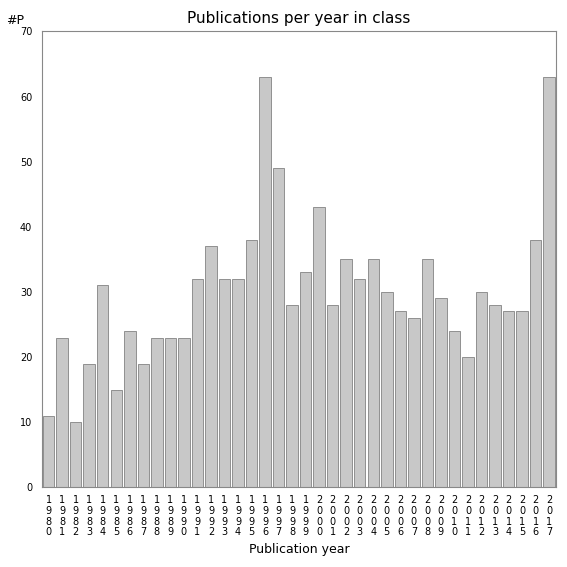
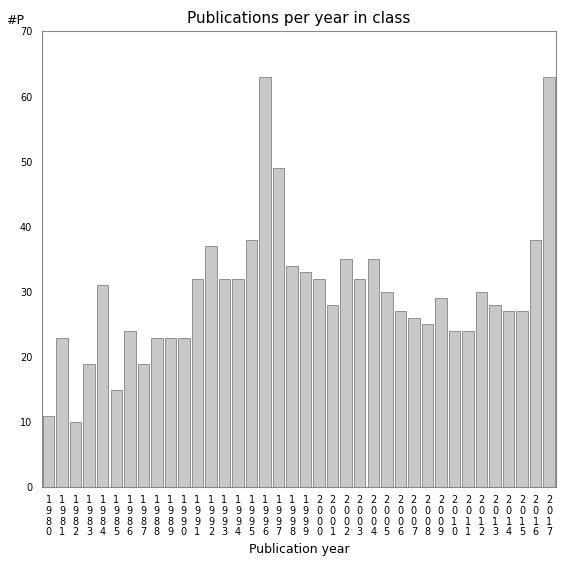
1 9 9 8: 28 -> 34
2 0 0 0: 43 -> 32
2 0 0 8: 35 -> 25
2 0 1 1: 20 -> 24
